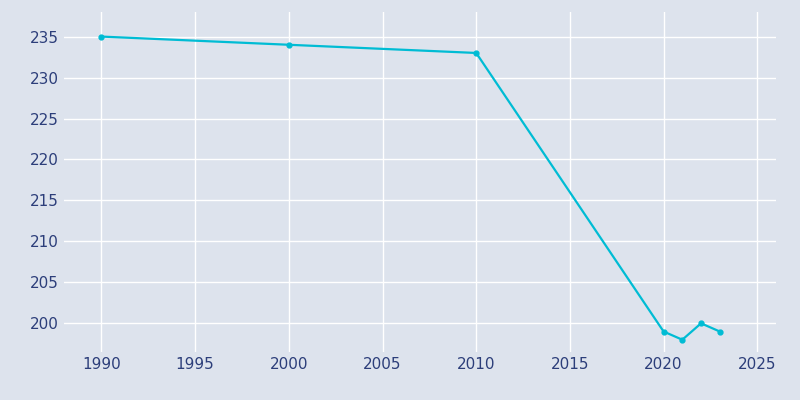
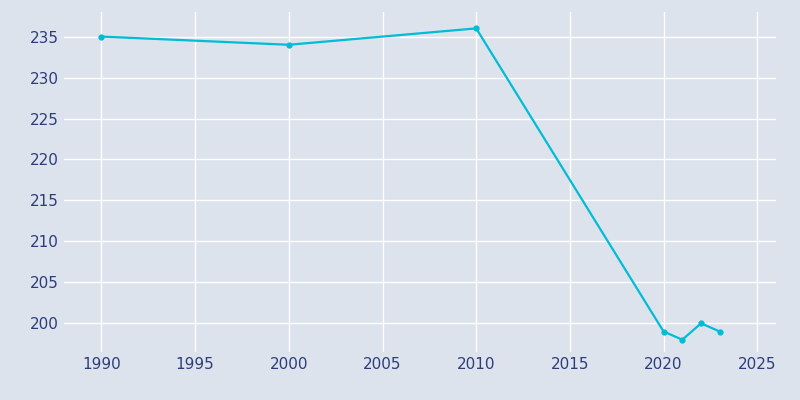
2010: 233 -> 236
